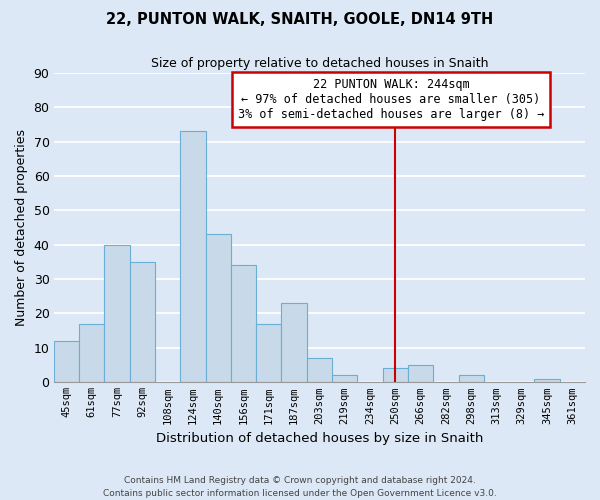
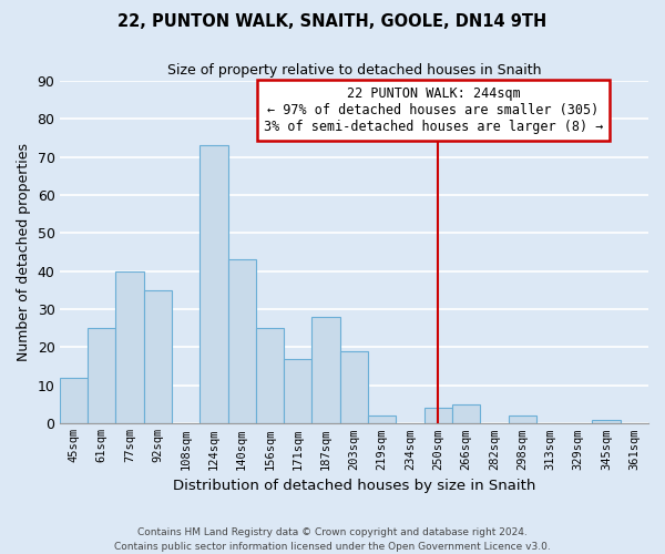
61sqm: 17 -> 25
156sqm: 34 -> 25
187sqm: 23 -> 28
203sqm: 7 -> 19
